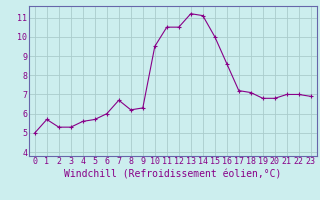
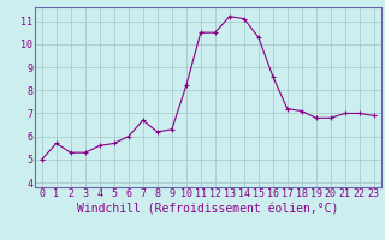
10: 9.5 -> 8.2
15: 10.0 -> 10.3
